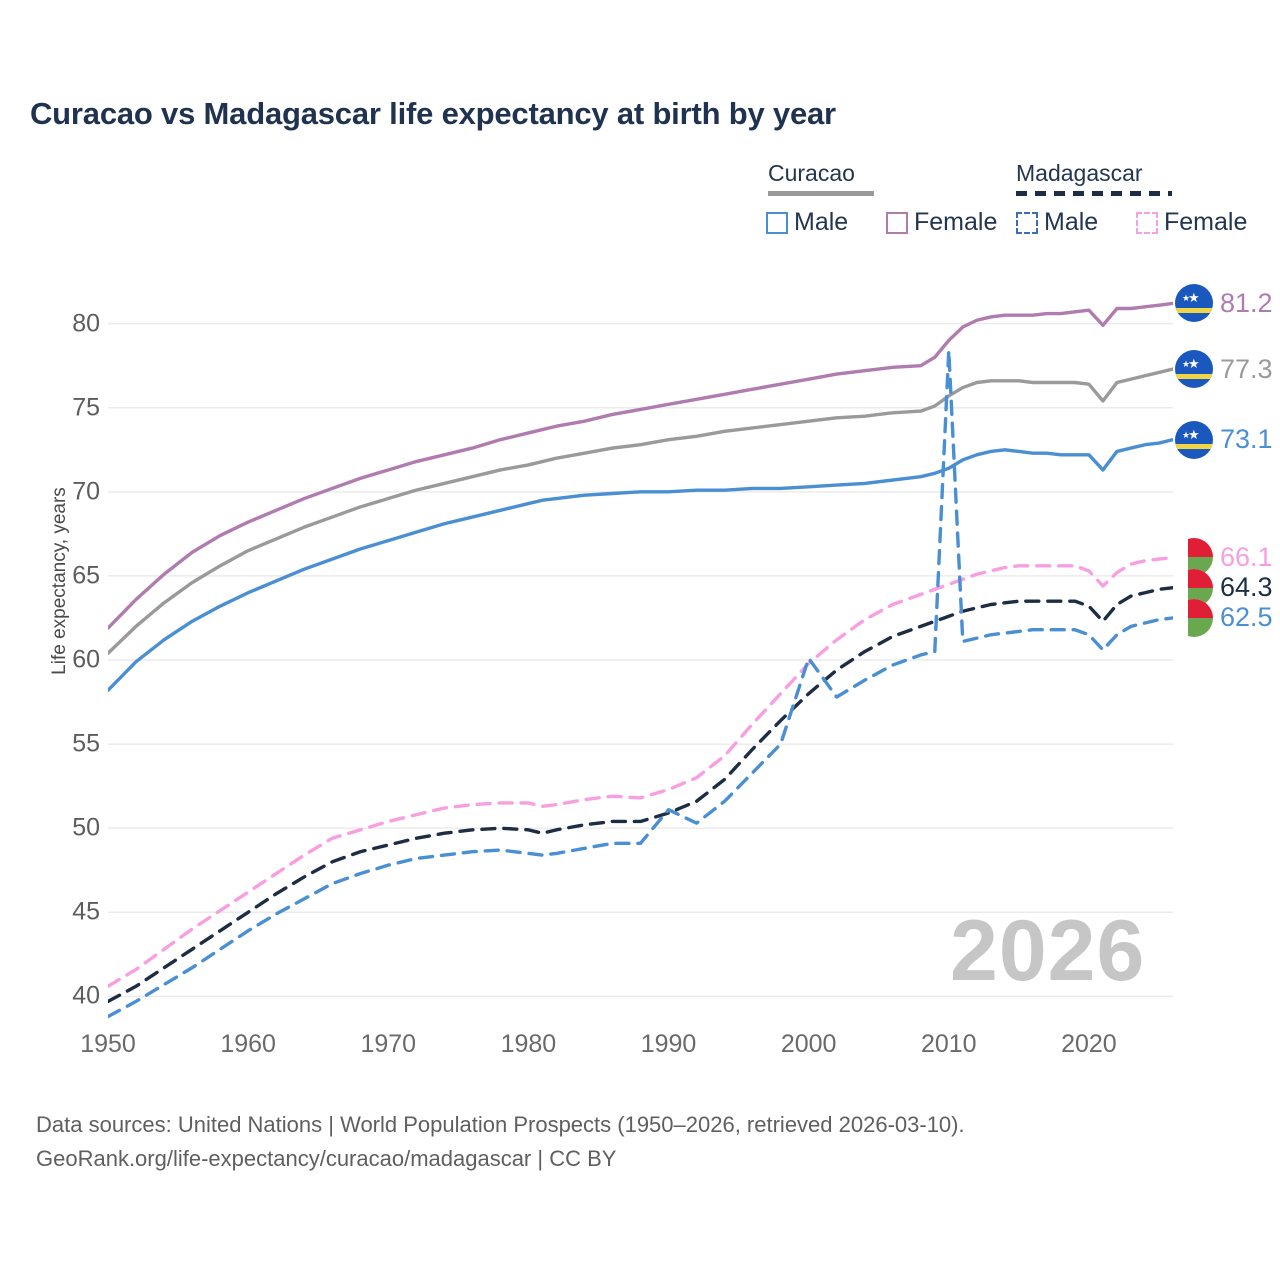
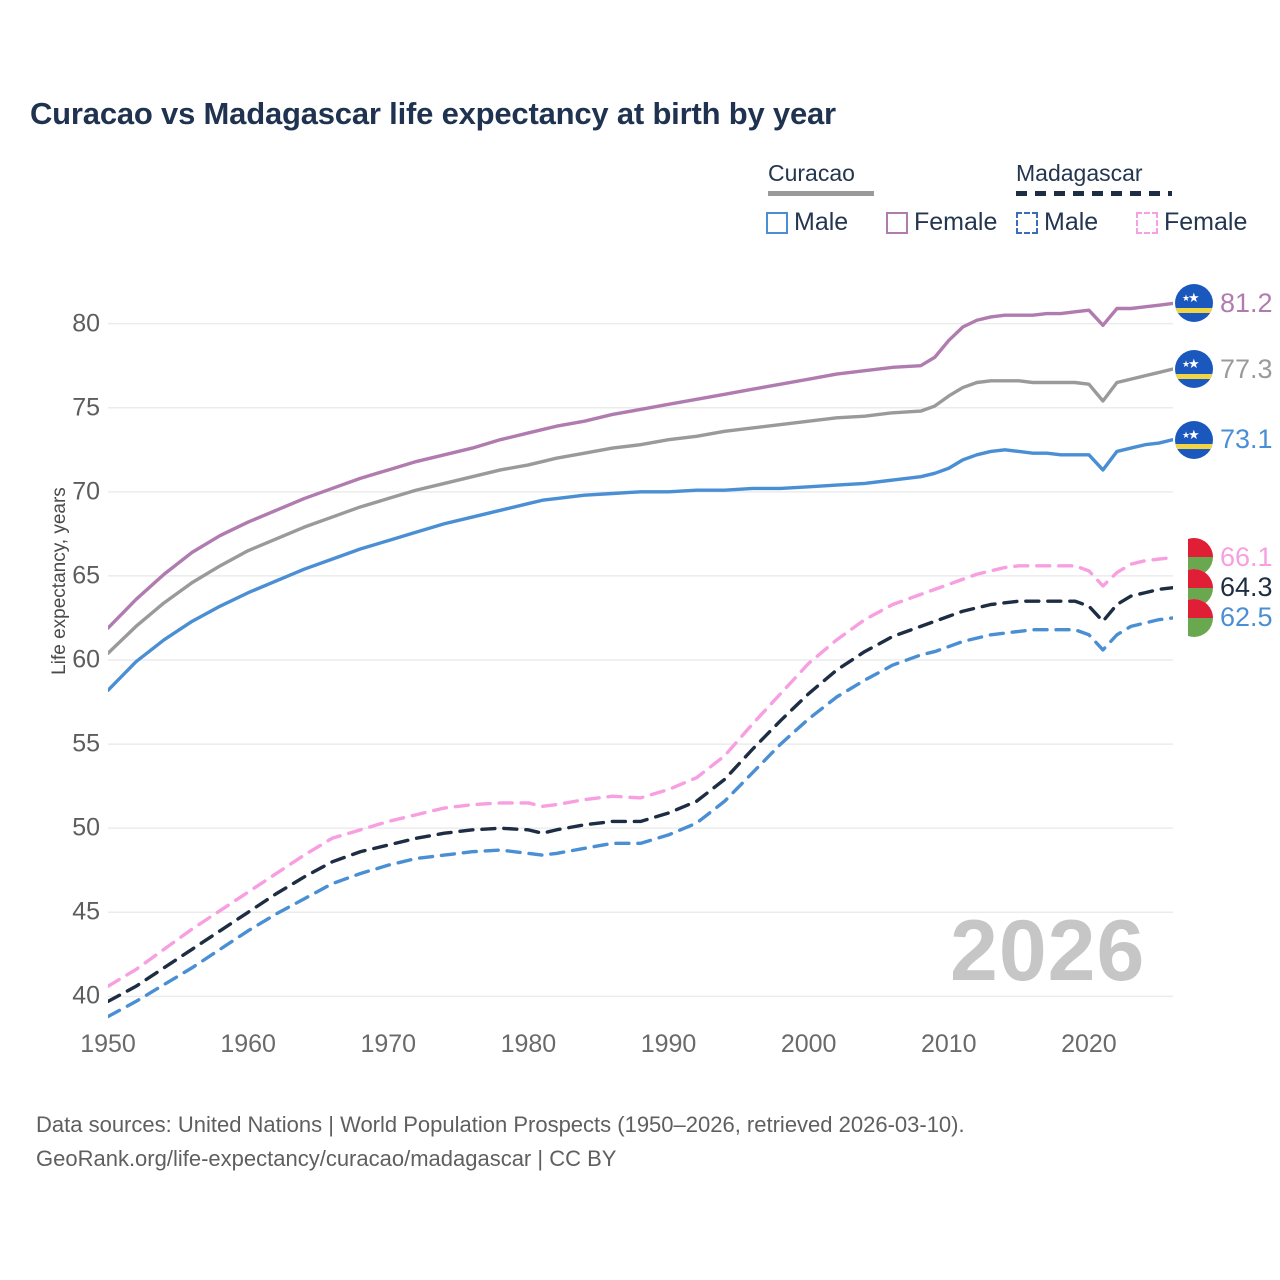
Madagascar Male/1990: 51.1 -> 49.6
Madagascar Male/2000: 60.1 -> 56.5
Madagascar Male/2010: 78.4 -> 60.8
